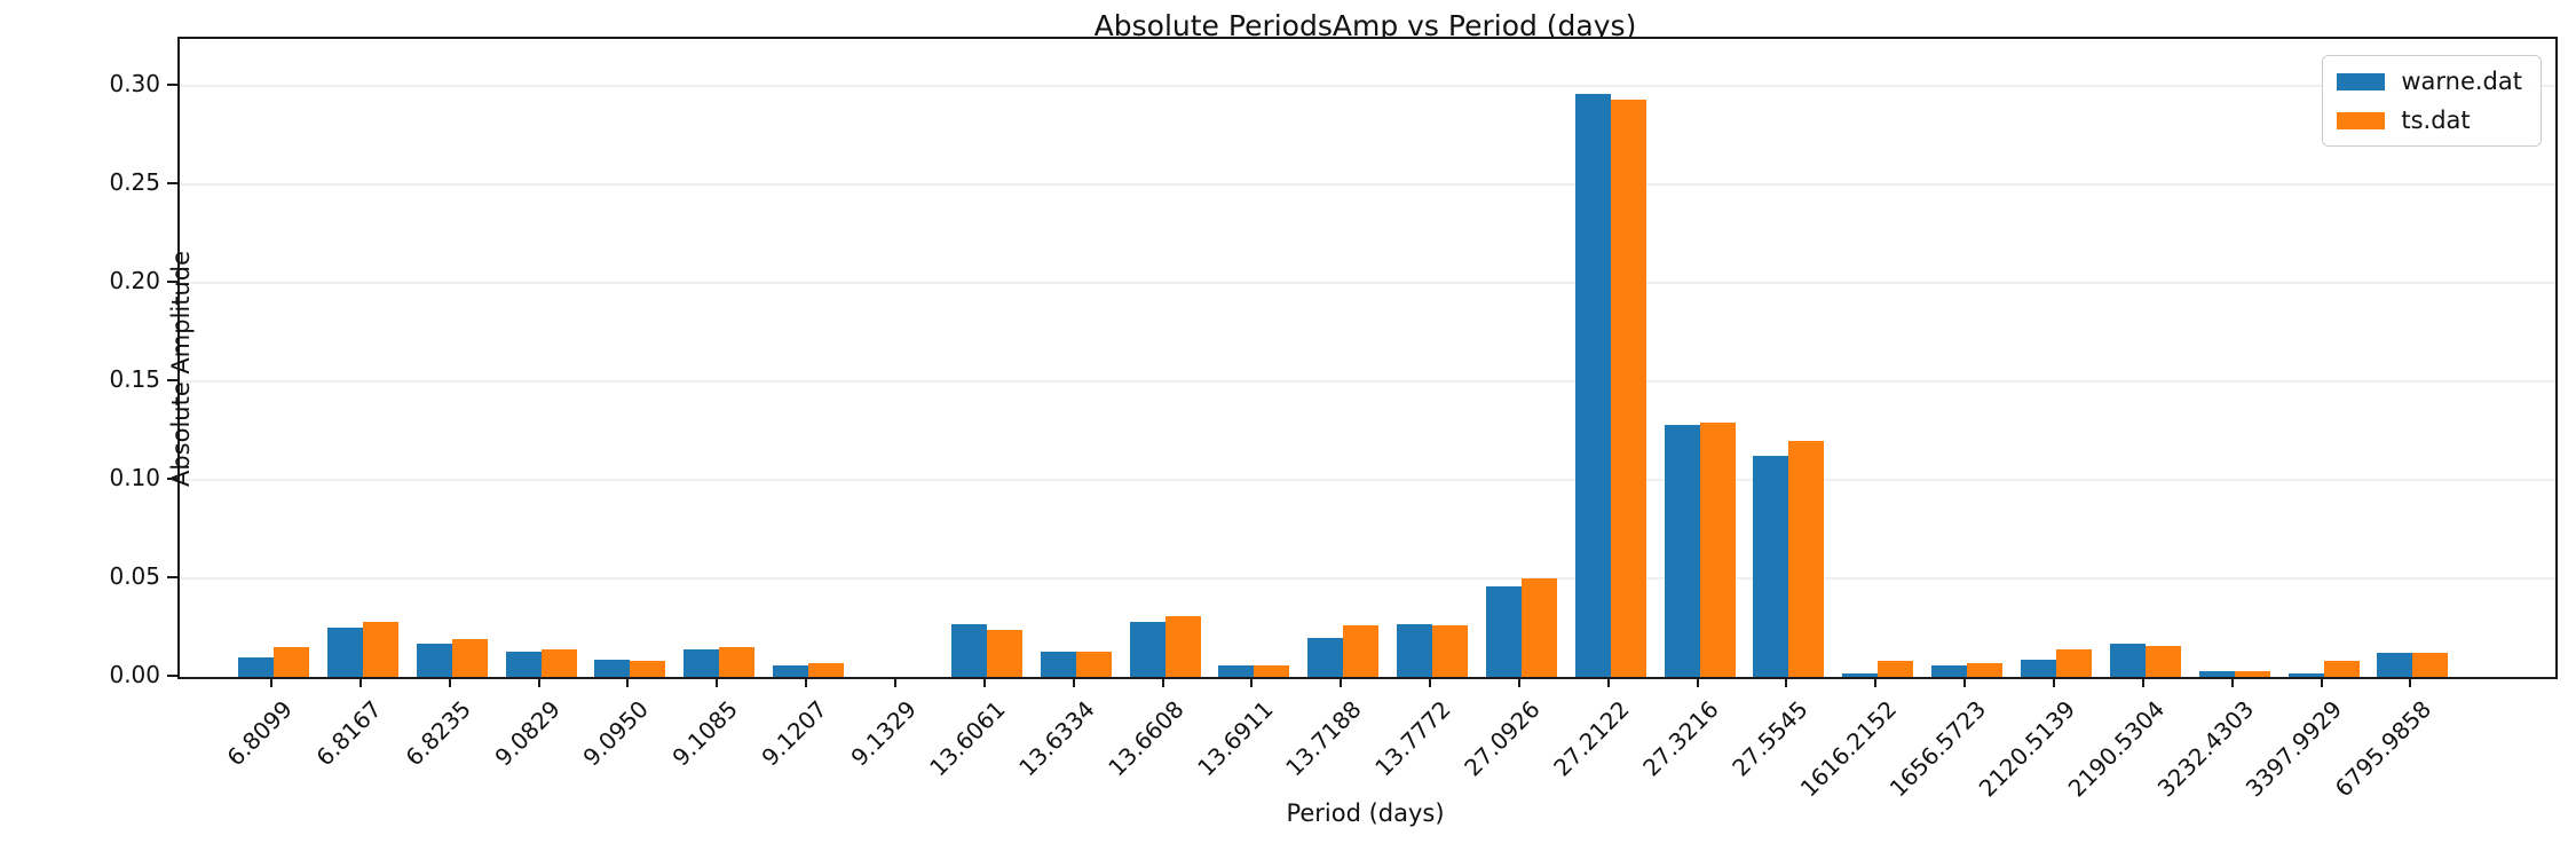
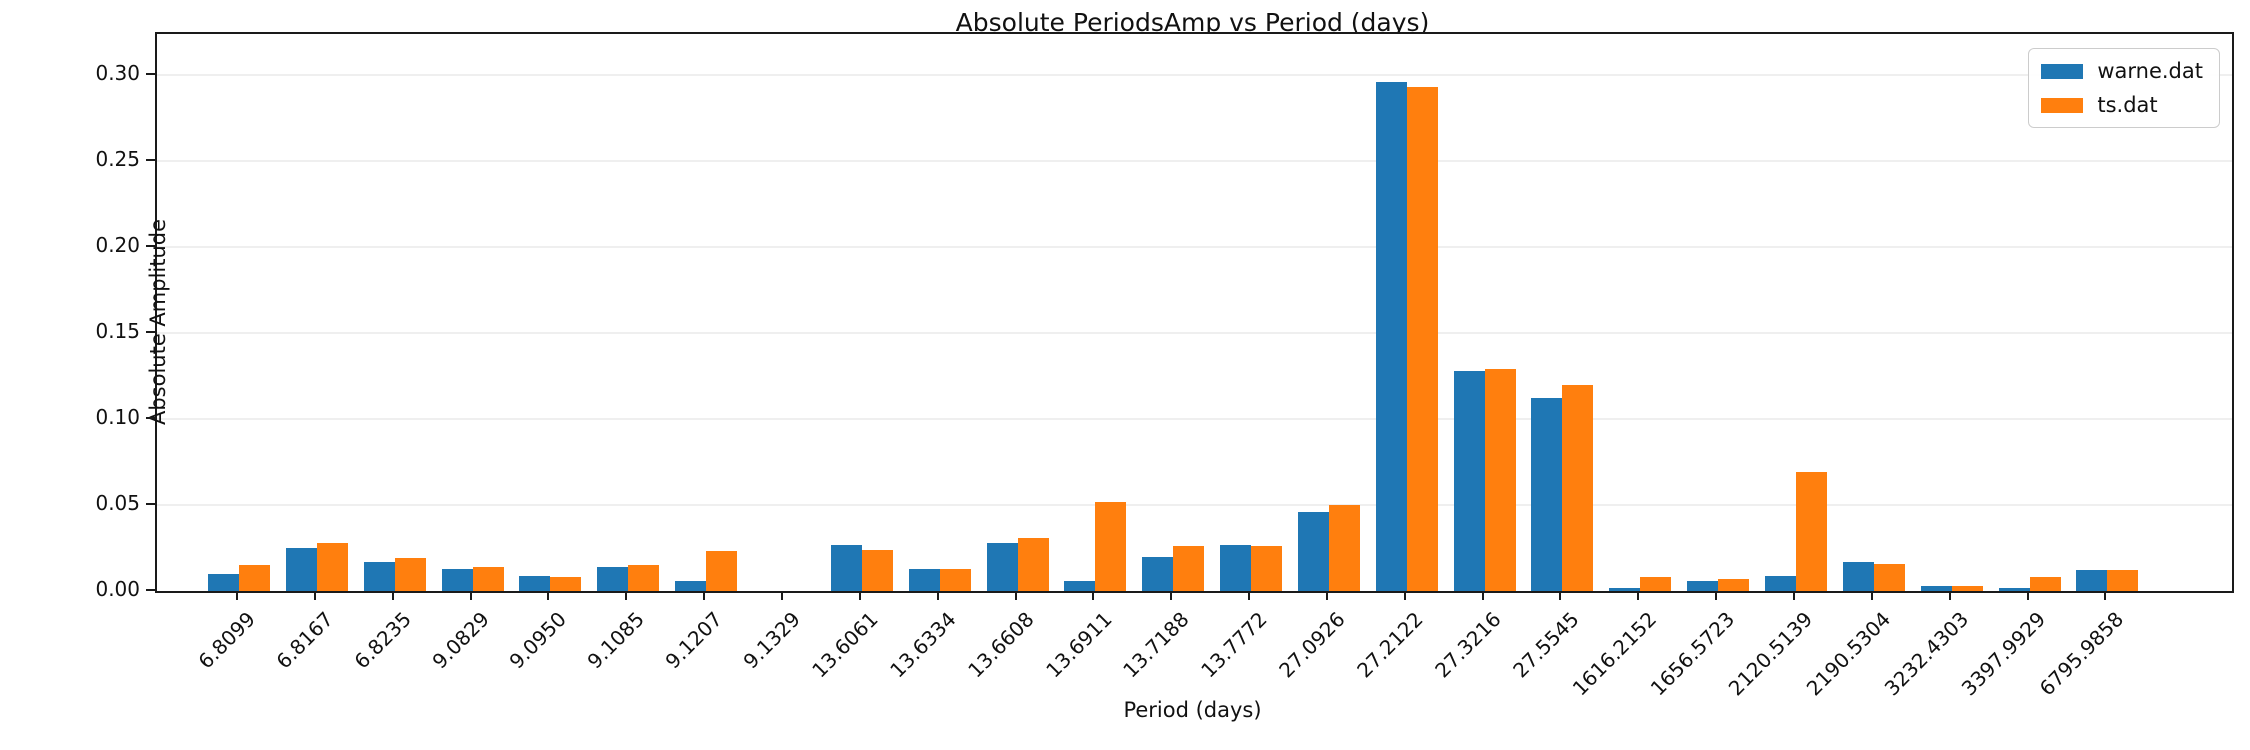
ts.dat/9.1207: 0.007 -> 0.023
ts.dat/13.6911: 0.006 -> 0.052
ts.dat/2120.5139: 0.014 -> 0.069
